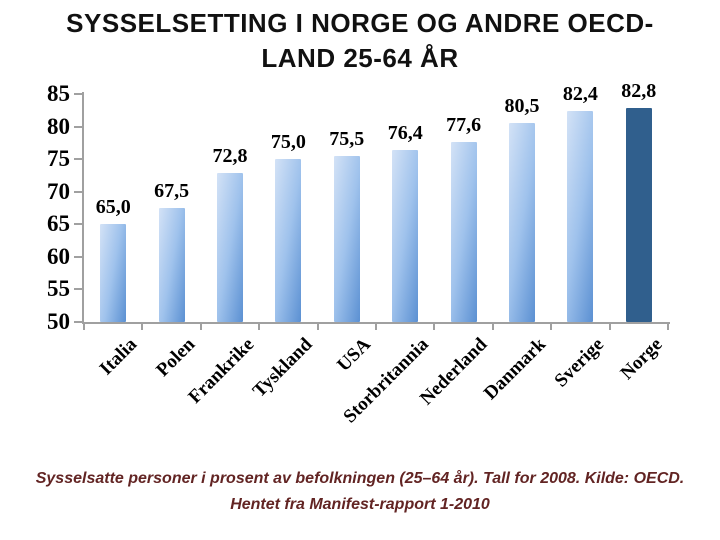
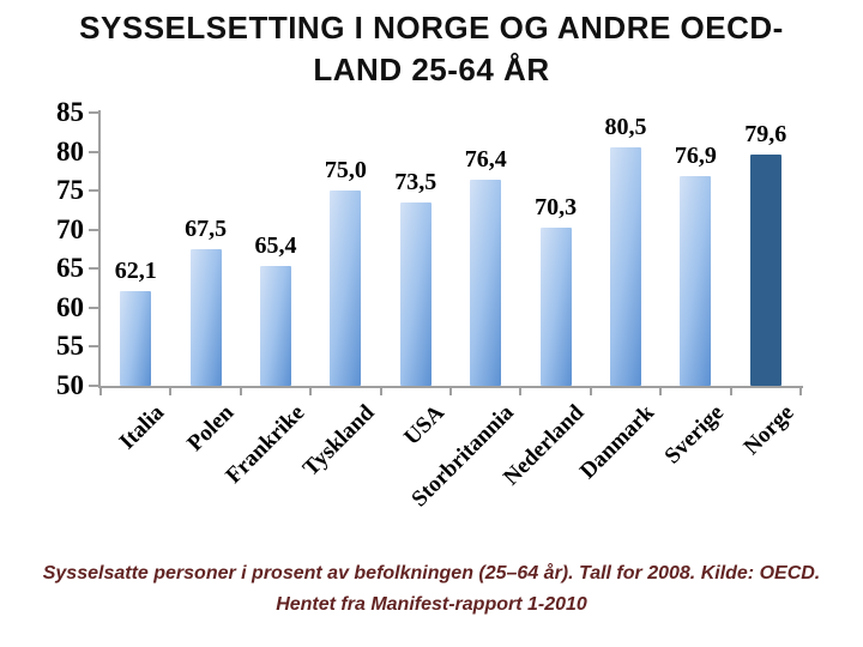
Italia: 65,0 -> 62,1
Frankrike: 72,8 -> 65,4
USA: 75,5 -> 73,5
Nederland: 77,6 -> 70,3
Sverige: 82,4 -> 76,9
Norge: 82,8 -> 79,6
